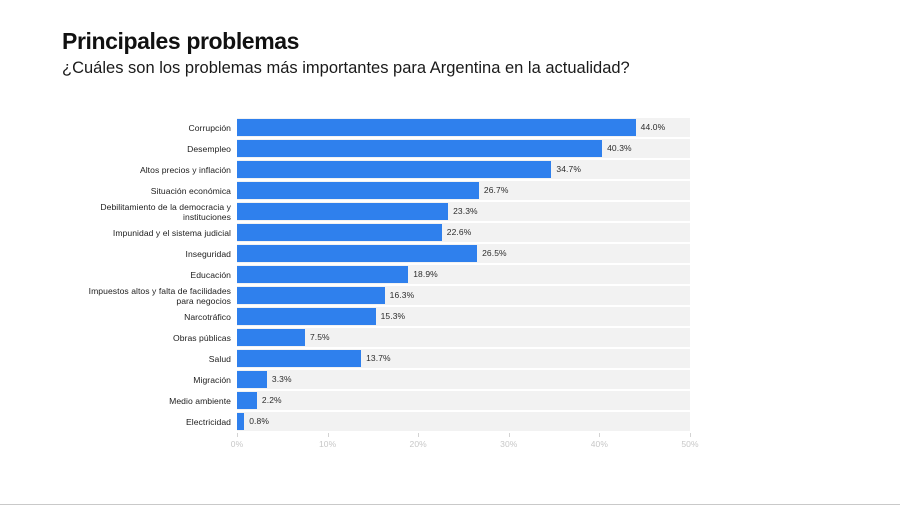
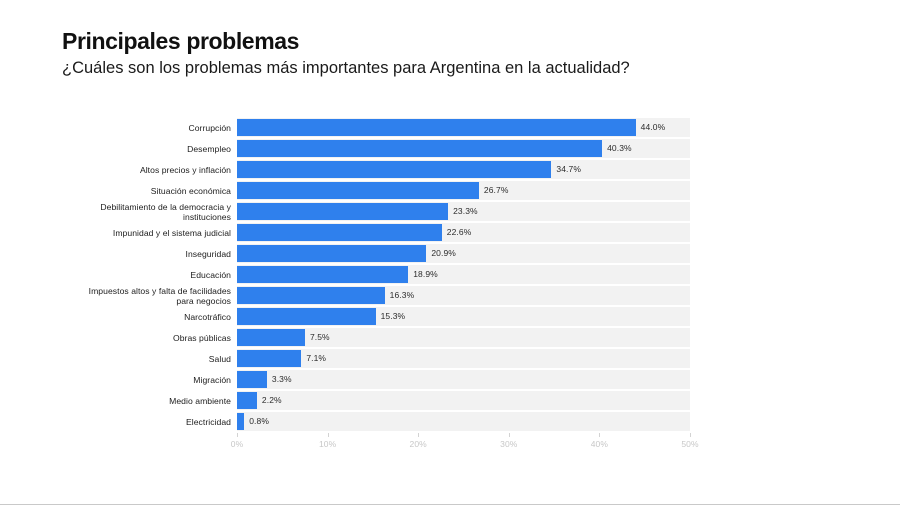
Inseguridad: 26.5% -> 20.9%
Salud: 13.7% -> 7.1%
